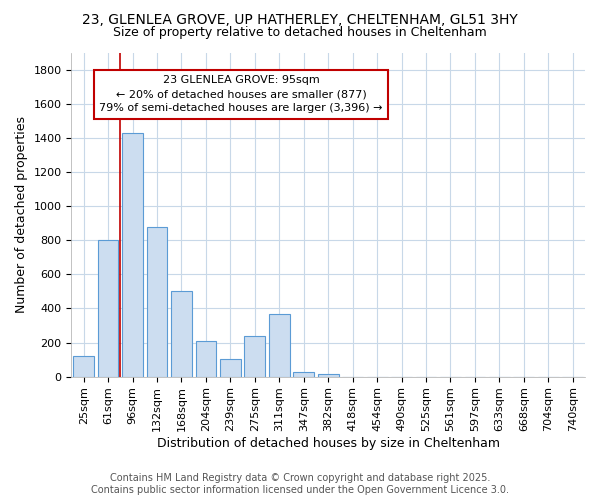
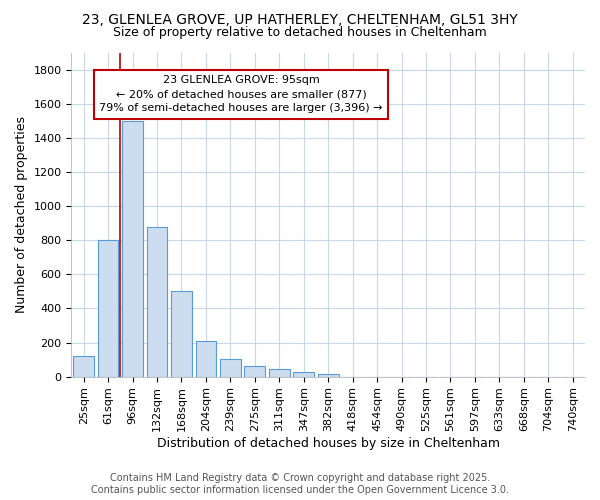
96sqm: 1430 -> 1500
275sqm: 240 -> 60
311sqm: 370 -> 40
